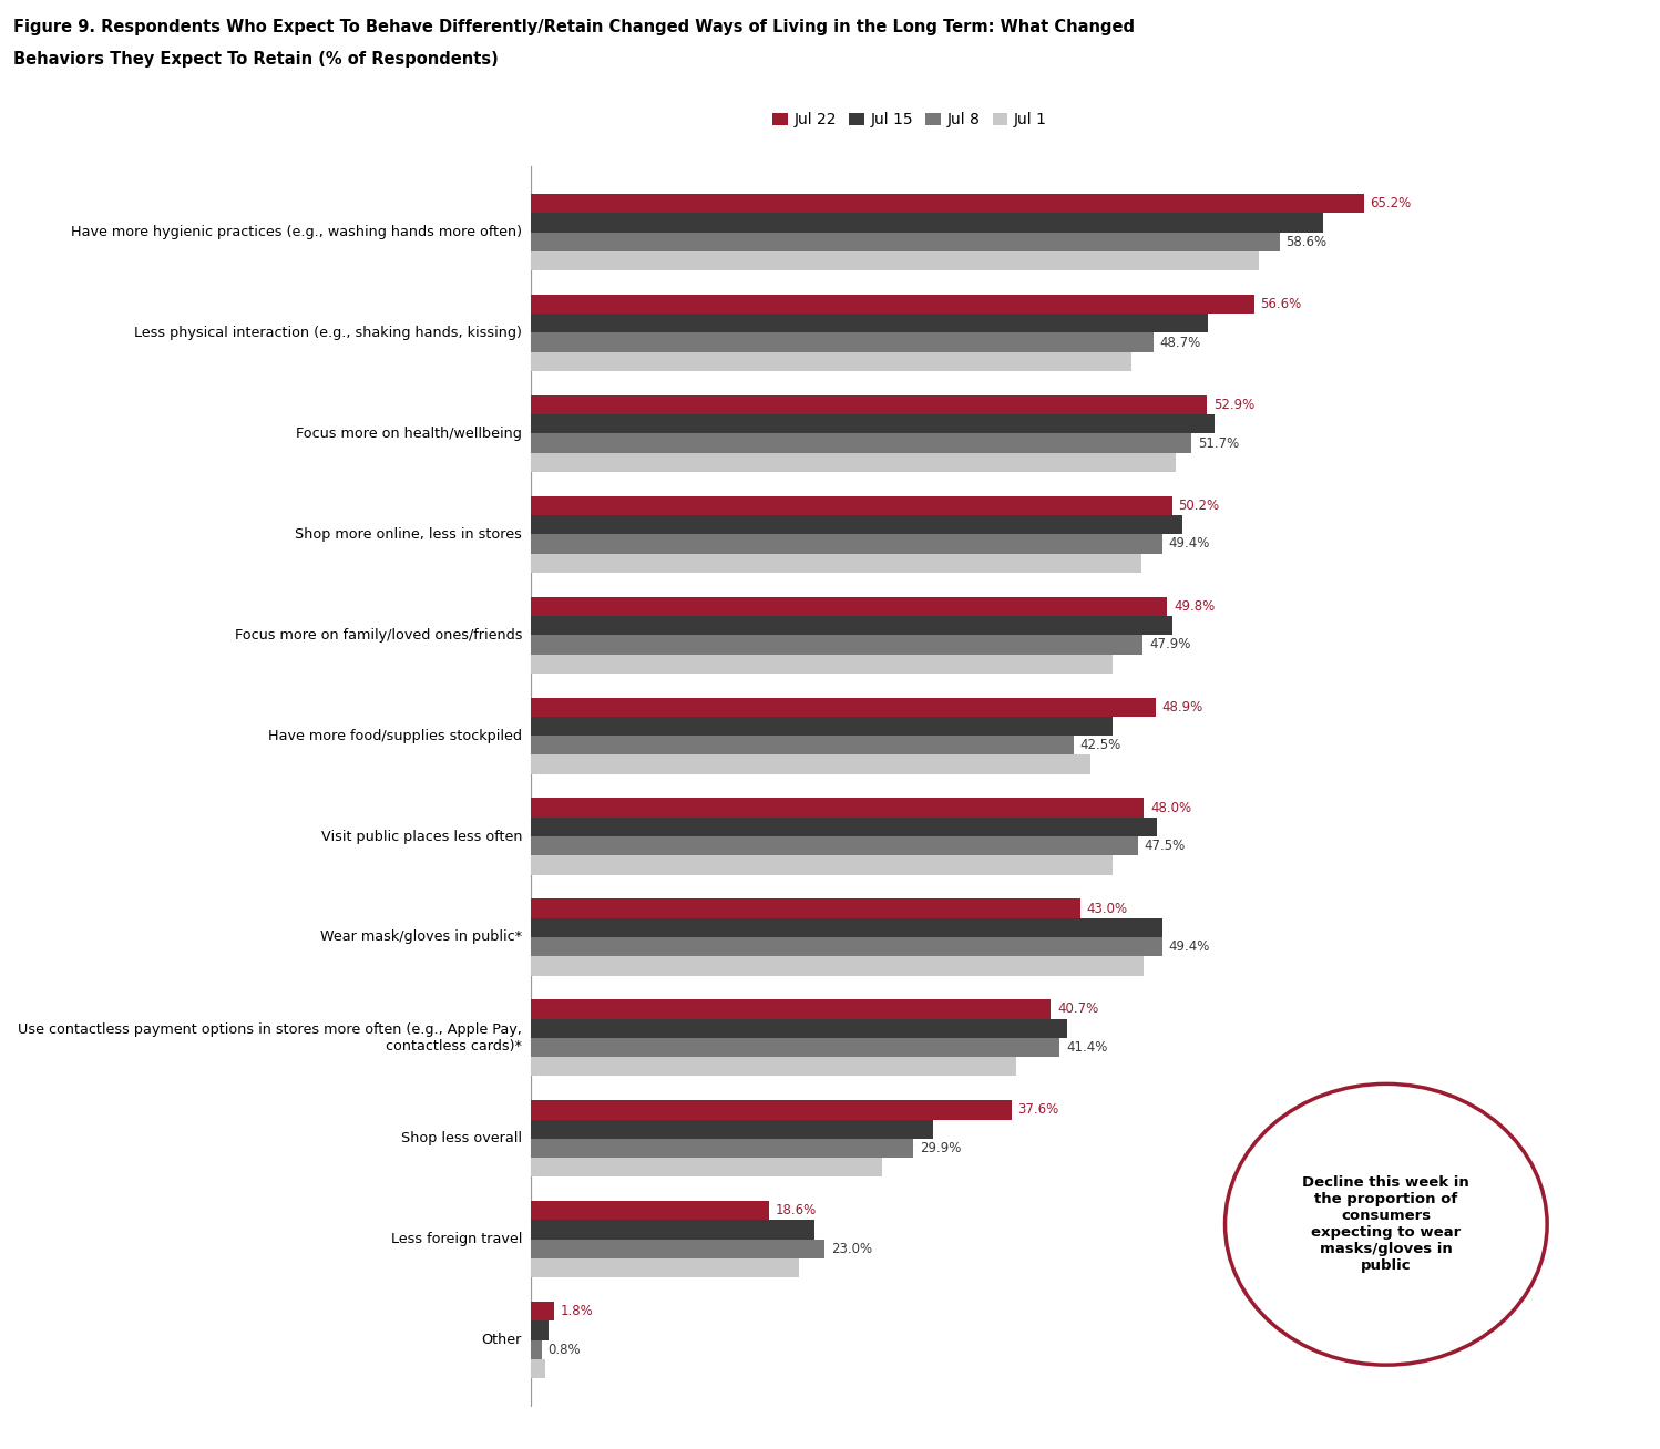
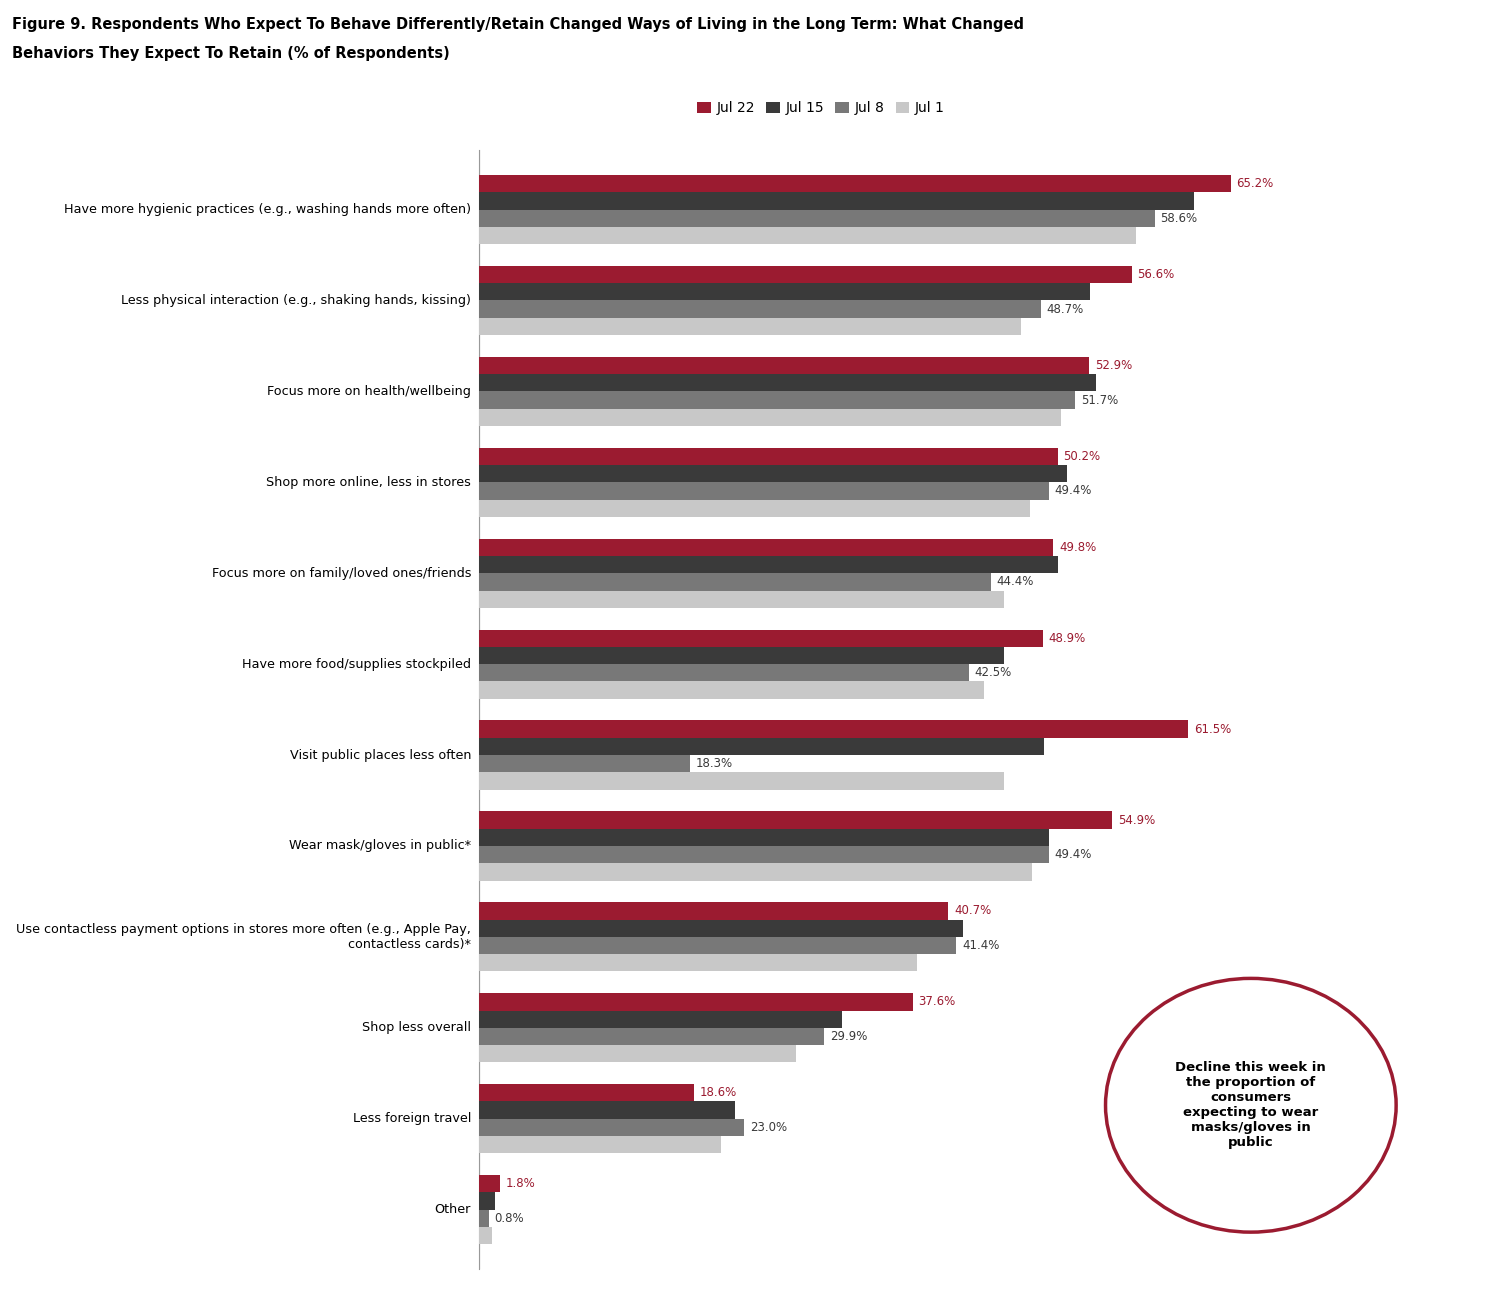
Jul 8/Focus more on family/loved ones/friends: 47.9% -> 44.4%
Jul 22/Visit public places less often: 48.0% -> 61.5%
Jul 8/Visit public places less often: 47.5% -> 18.3%
Jul 22/Wear mask/gloves in public*: 43.0% -> 54.9%
